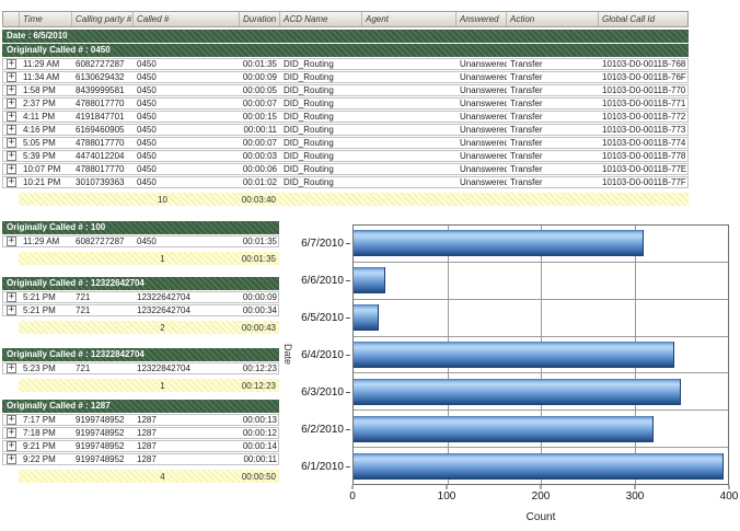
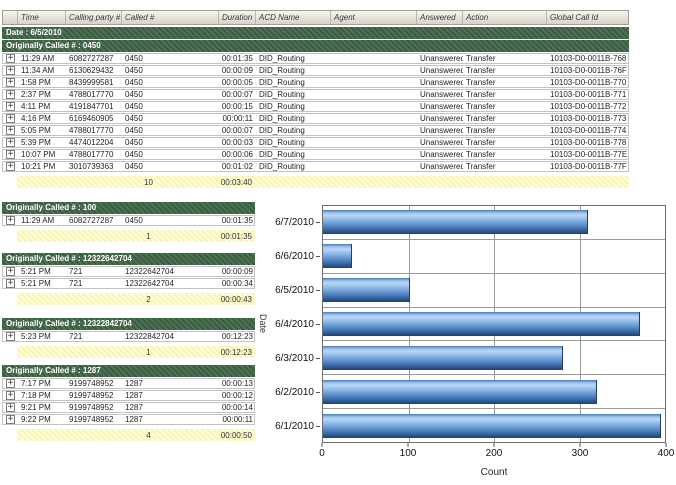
6/5/2010: 30 -> 100
6/4/2010: 340 -> 370
6/3/2010: 350 -> 280
